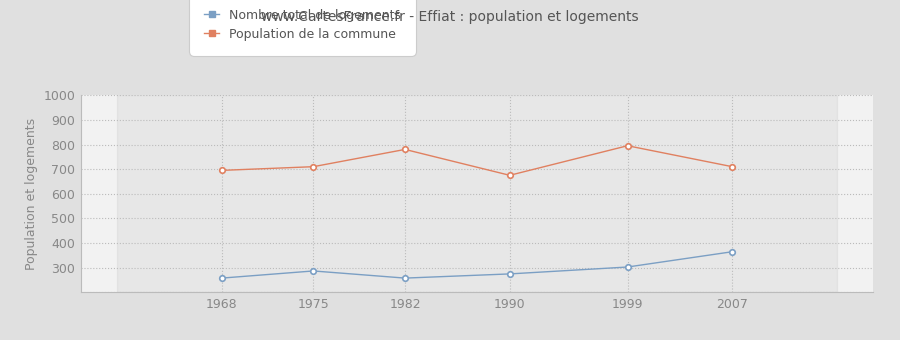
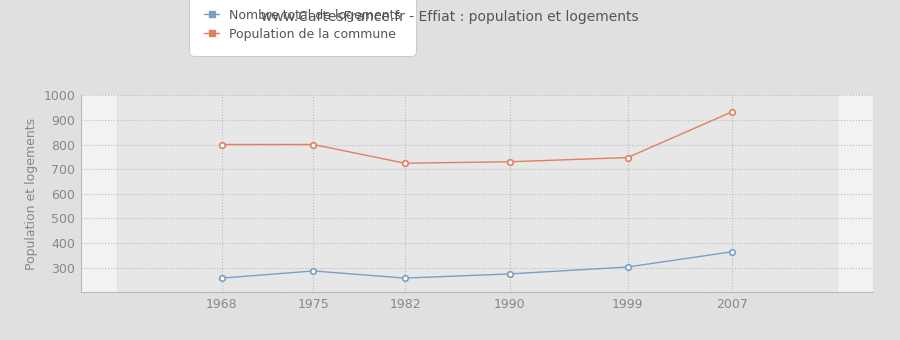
Population de la commune/1968: 695 -> 800
Population de la commune/1975: 710 -> 800
Population de la commune/1982: 780 -> 724
Population de la commune/1990: 675 -> 730
Population de la commune/1999: 795 -> 747
Population de la commune/2007: 710 -> 933
